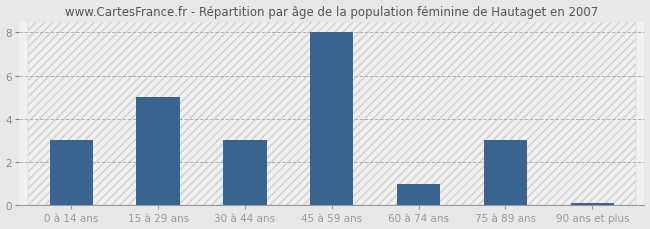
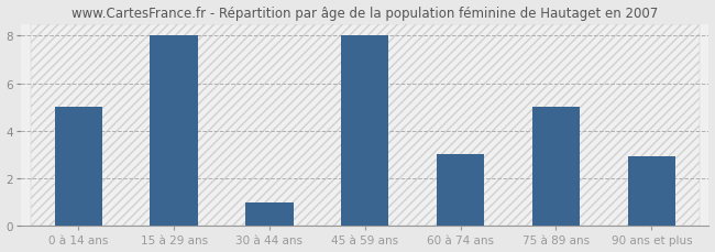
0 à 14 ans: 3.0 -> 5.0
15 à 29 ans: 5.0 -> 8.0
30 à 44 ans: 3.0 -> 1.0
60 à 74 ans: 1.0 -> 3.0
75 à 89 ans: 3.0 -> 5.0
90 ans et plus: 0.1 -> 2.9
